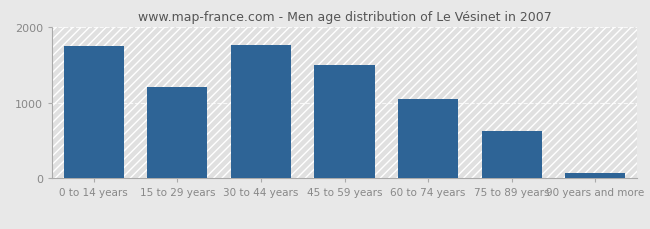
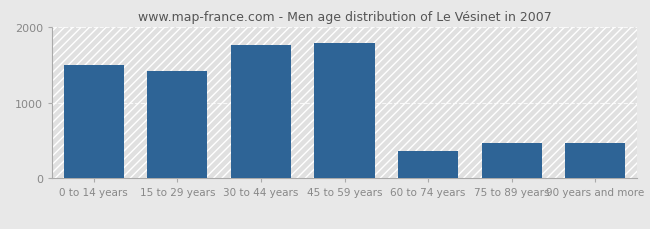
0 to 14 years: 1750 -> 1500
15 to 29 years: 1200 -> 1420
45 to 59 years: 1500 -> 1780
60 to 74 years: 1040 -> 360
75 to 89 years: 620 -> 460
90 years and more: 70 -> 460
